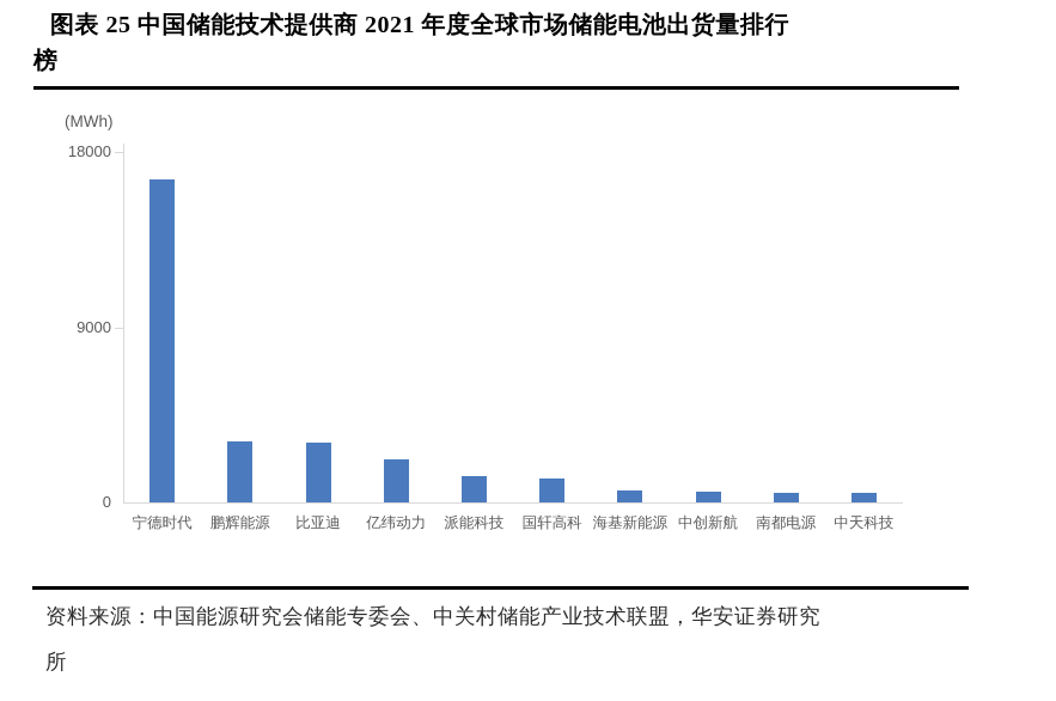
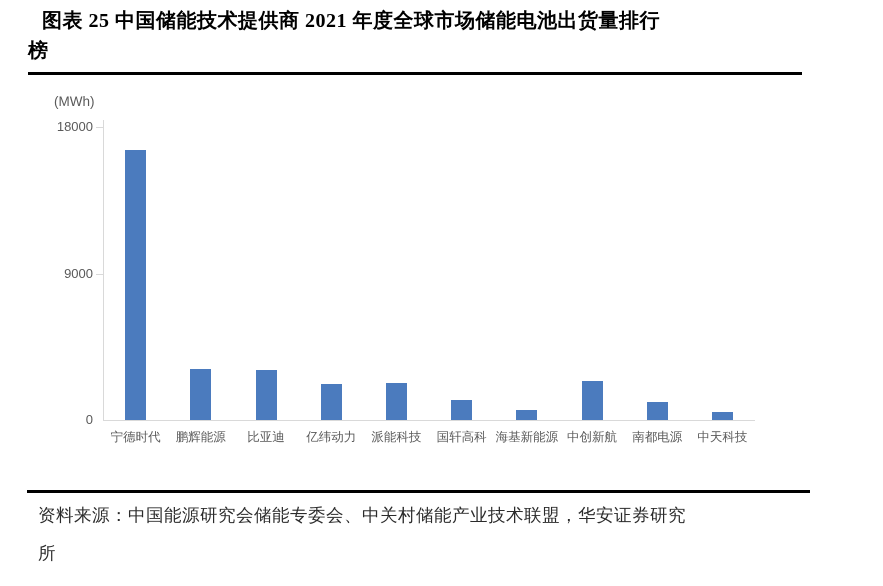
派能科技: 1400 -> 2300
中创新航: 600 -> 2400
南都电源: 500 -> 1100
